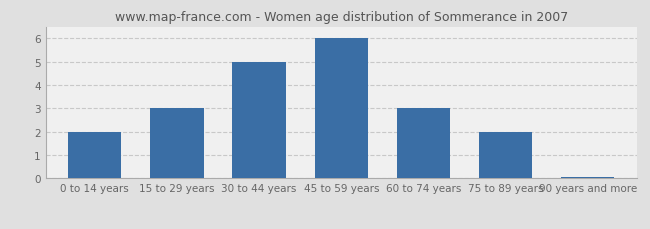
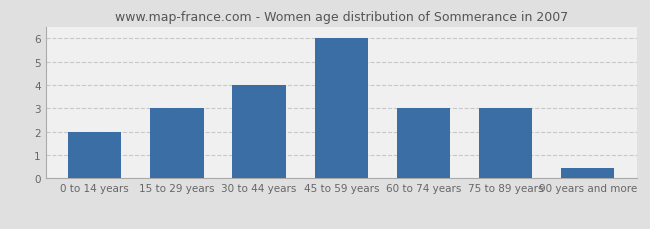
30 to 44 years: 5.00 -> 4.00
75 to 89 years: 2.00 -> 3.00
90 years and more: 0.07 -> 0.45
